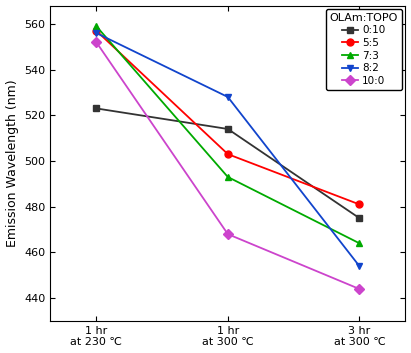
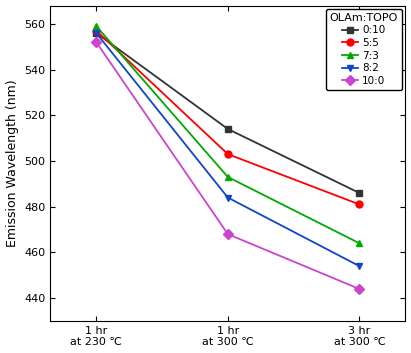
0:10/1 hr at 230 ℃: 523 -> 556
8:2/1 hr at 300 ℃: 528 -> 484
0:10/3 hr at 300 ℃: 475 -> 486
